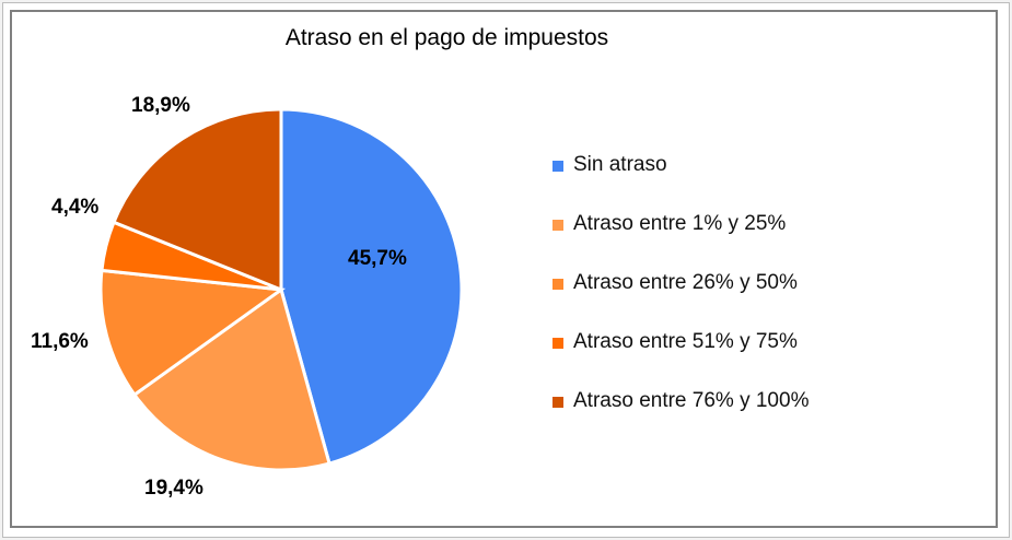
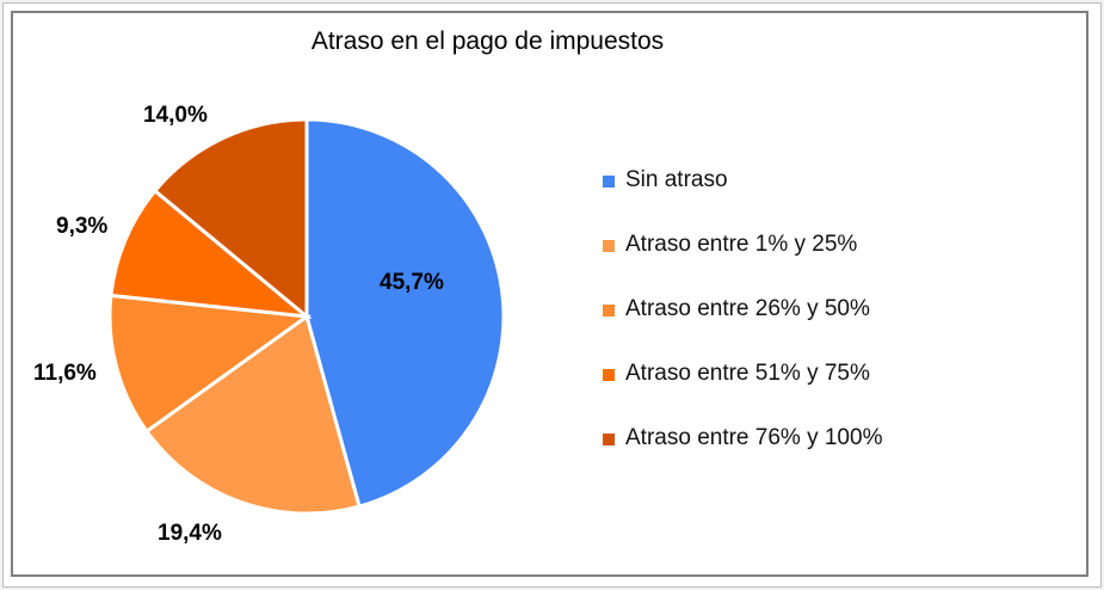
Atraso entre 51% y 75%: 4,4% -> 9,3%
Atraso entre 76% y 100%: 18,9% -> 14,0%
